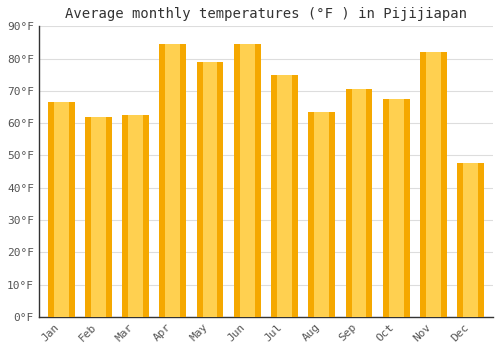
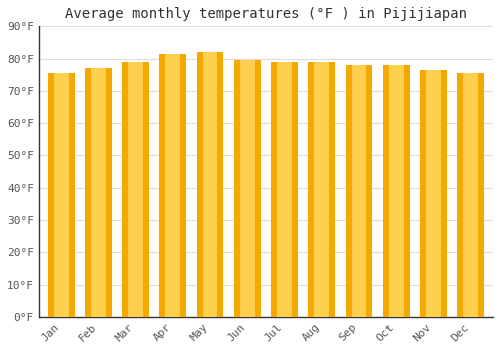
Jan: 66.5°F -> 75.5°F
Feb: 62.0°F -> 77.0°F
Mar: 62.5°F -> 79.0°F
Apr: 84.5°F -> 81.5°F
May: 79.0°F -> 82.0°F
Jun: 84.5°F -> 79.5°F
Jul: 75.0°F -> 79.0°F
Aug: 63.5°F -> 79.0°F
Sep: 70.5°F -> 78.0°F
Oct: 67.5°F -> 78.0°F
Nov: 82.0°F -> 76.5°F
Dec: 47.5°F -> 75.5°F
